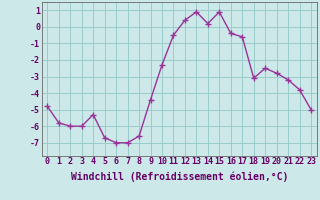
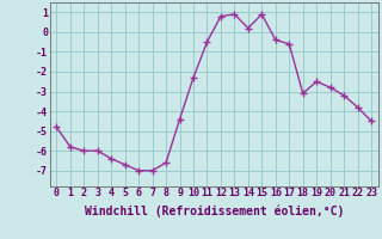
4: -5.3 -> -6.4
12: 0.4 -> 0.8
23: -5.0 -> -4.5
